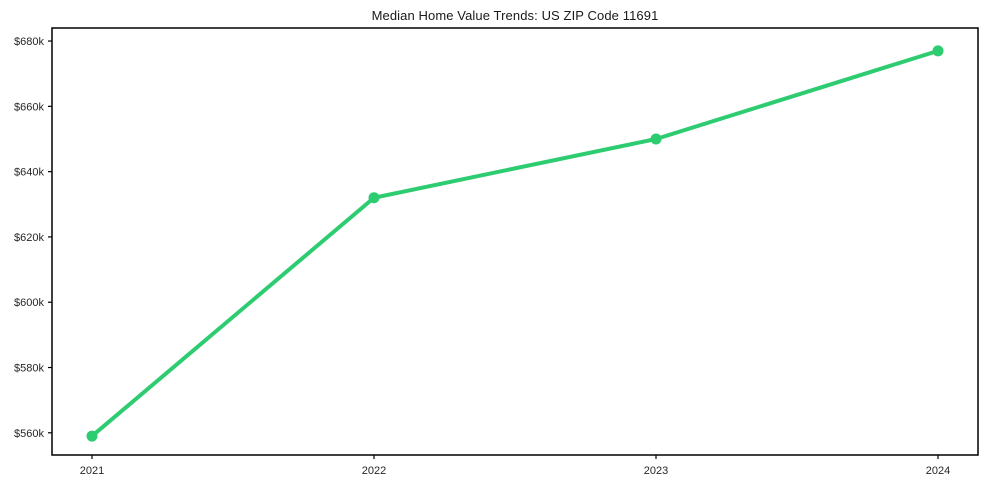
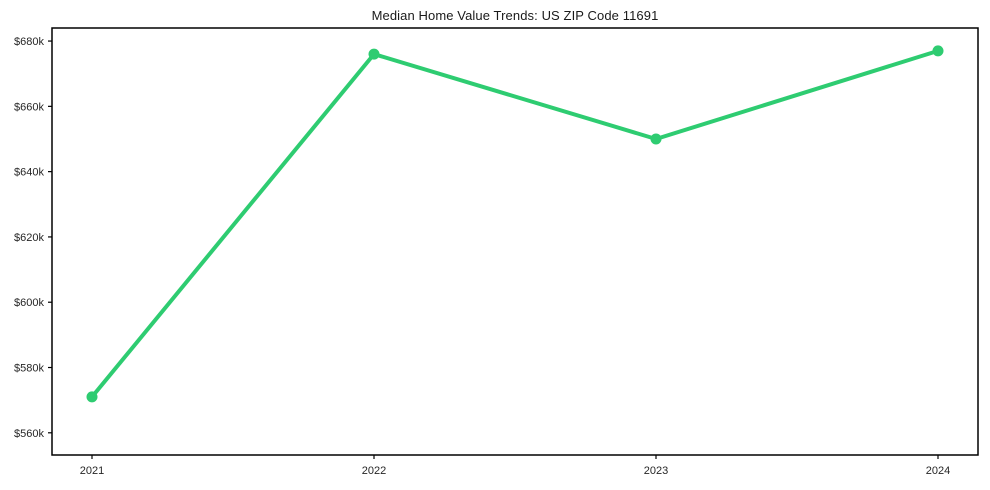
2021: $559k -> $571k
2022: $632k -> $676k
